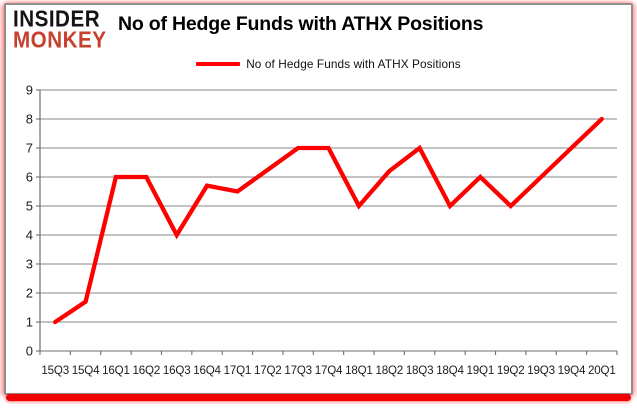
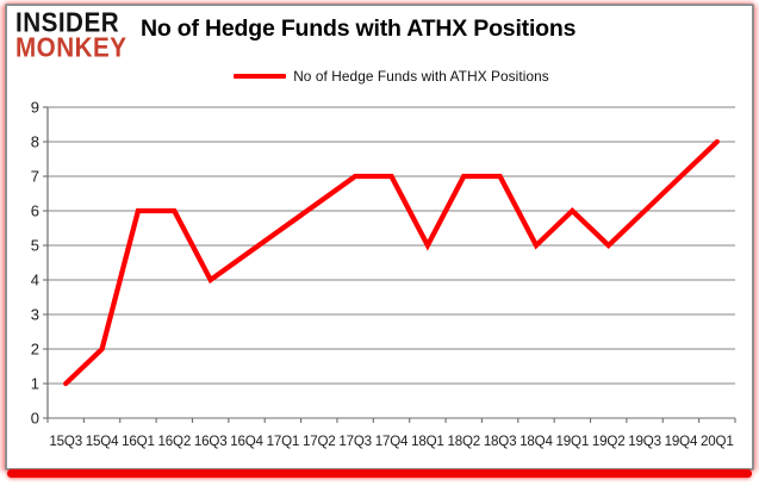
15Q4: 1.7 -> 2.0
16Q4: 5.7 -> 4.8
18Q2: 6.2 -> 7.0
